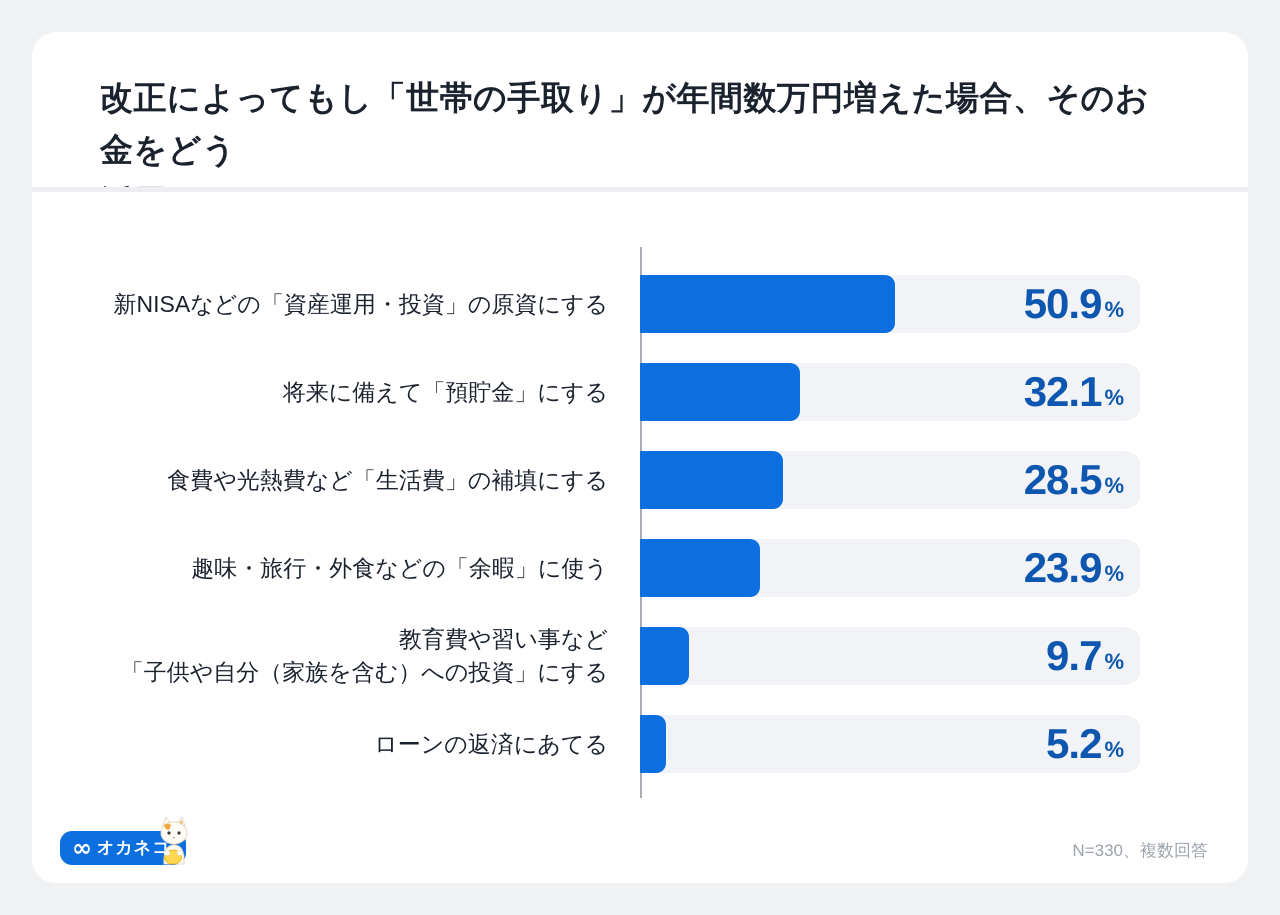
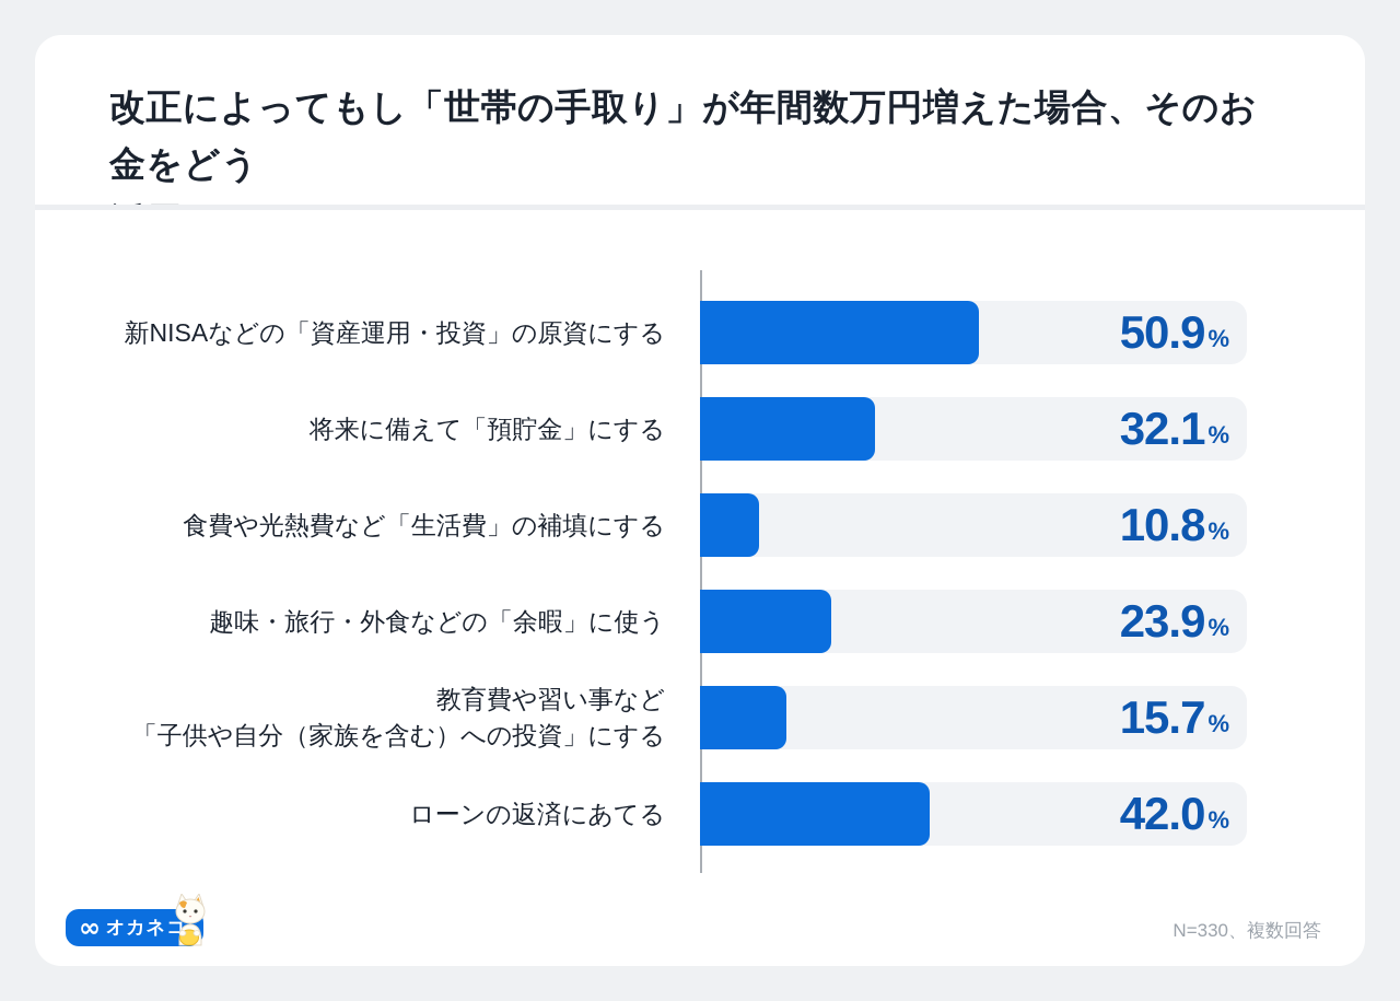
食費や光熱費など「生活費」の補填にする: 28.5 -> 10.8
教育費や習い事など「子供や自分（家族を含む）への投資」にする: 9.7 -> 15.7
ローンの返済にあてる: 5.2 -> 42.0
